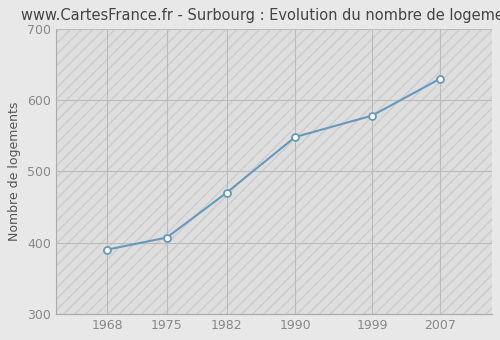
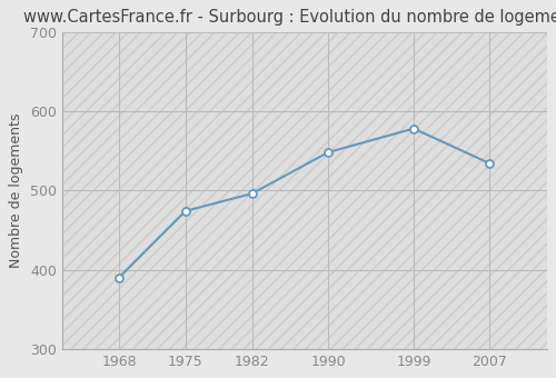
1975: 407 -> 474
1982: 470 -> 496
2007: 630 -> 534
